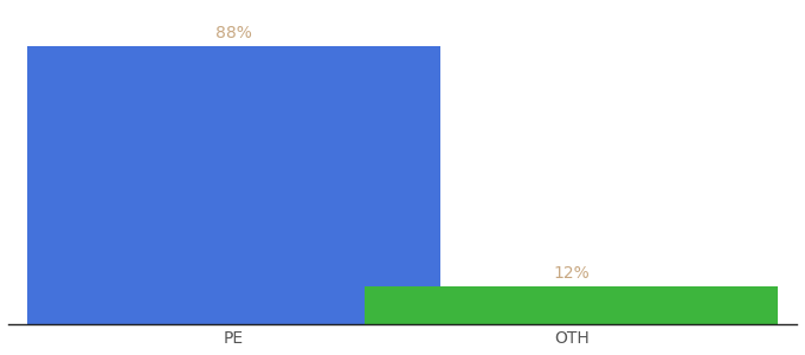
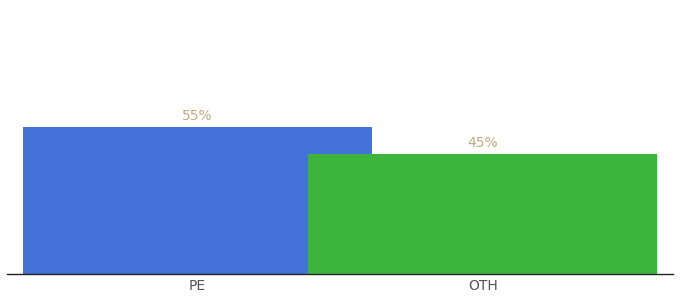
PE: 88% -> 55%
OTH: 12% -> 45%
